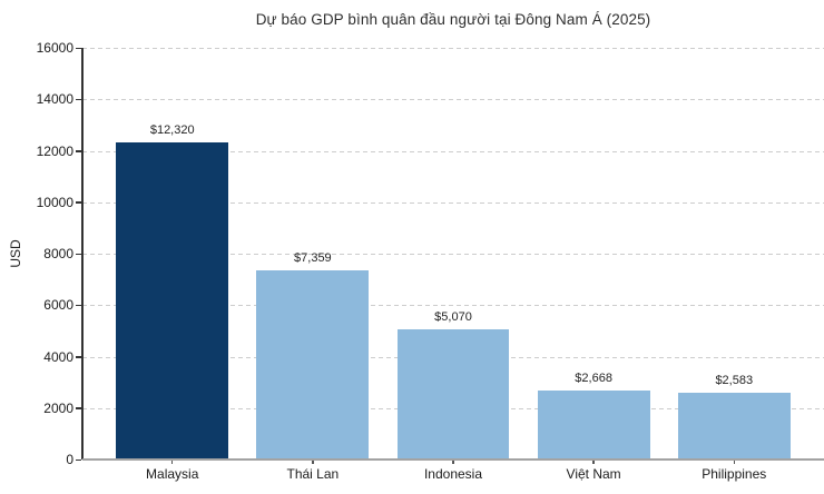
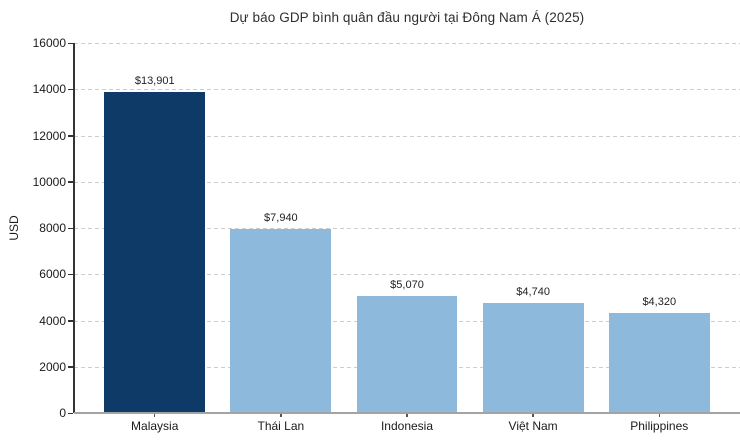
Malaysia: $12,320 -> $13,901
Thái Lan: $7,359 -> $7,940
Việt Nam: $2,668 -> $4,740
Philippines: $2,583 -> $4,320
